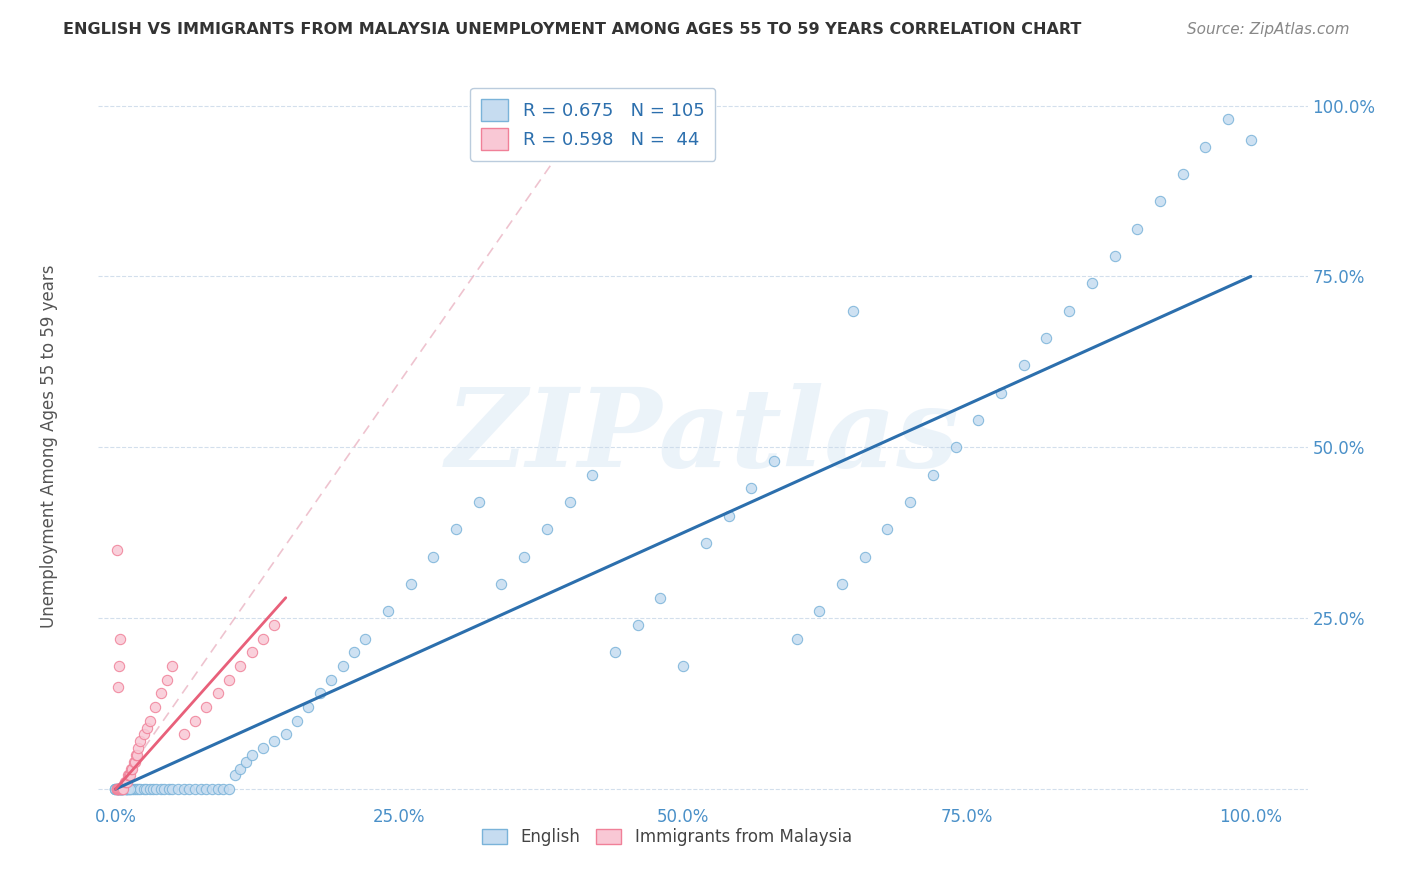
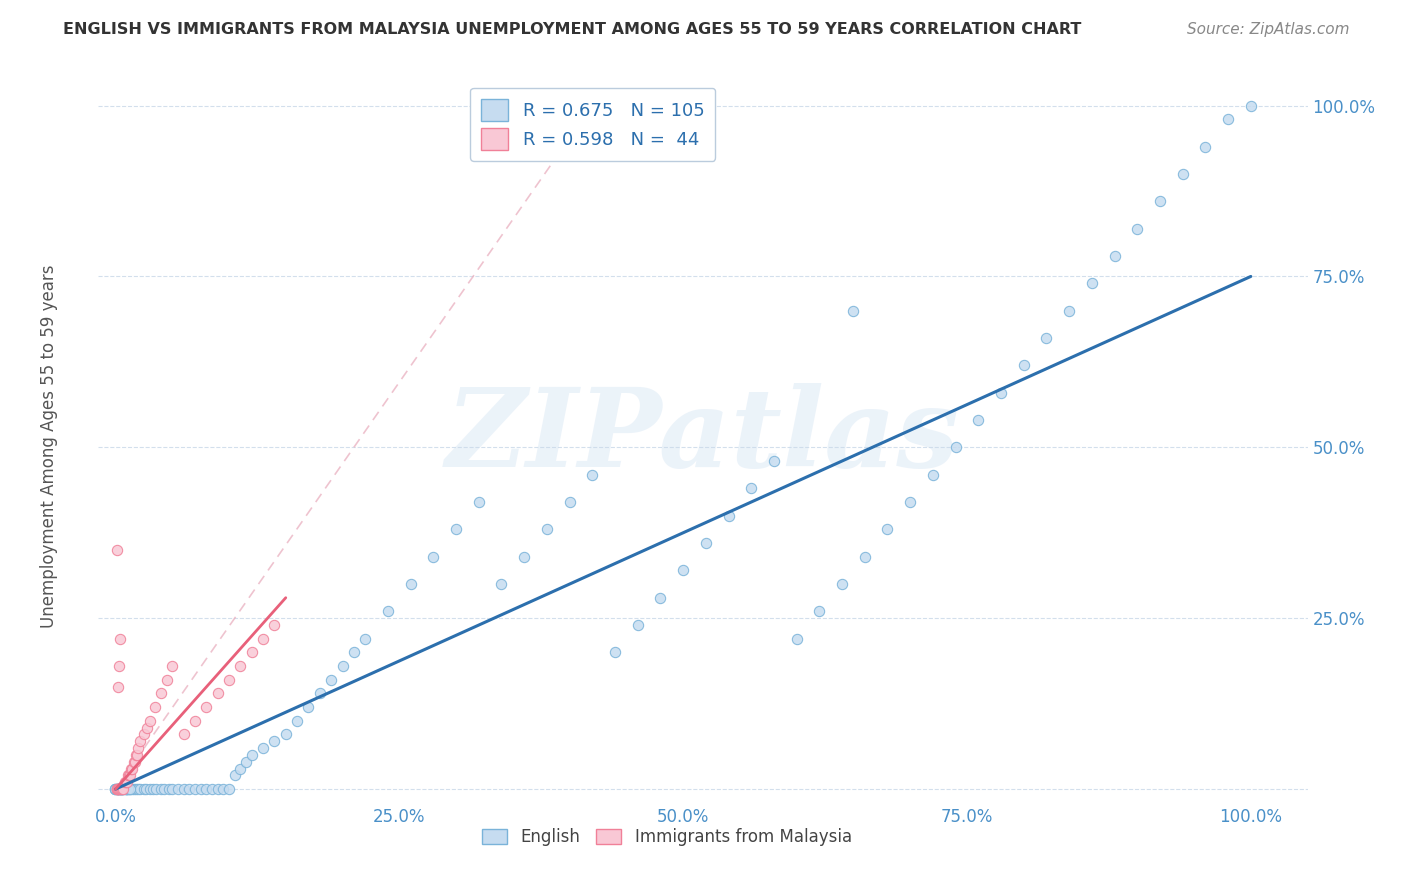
English/50.0%: 18% -> 32%
English/100.0%: 95% -> 100%
